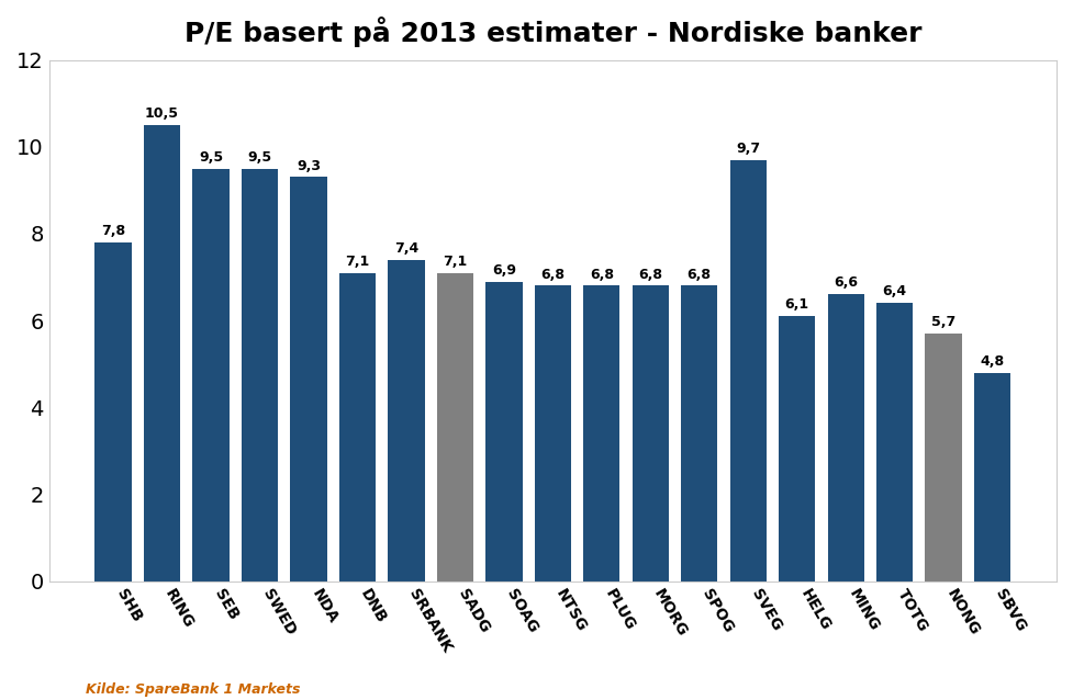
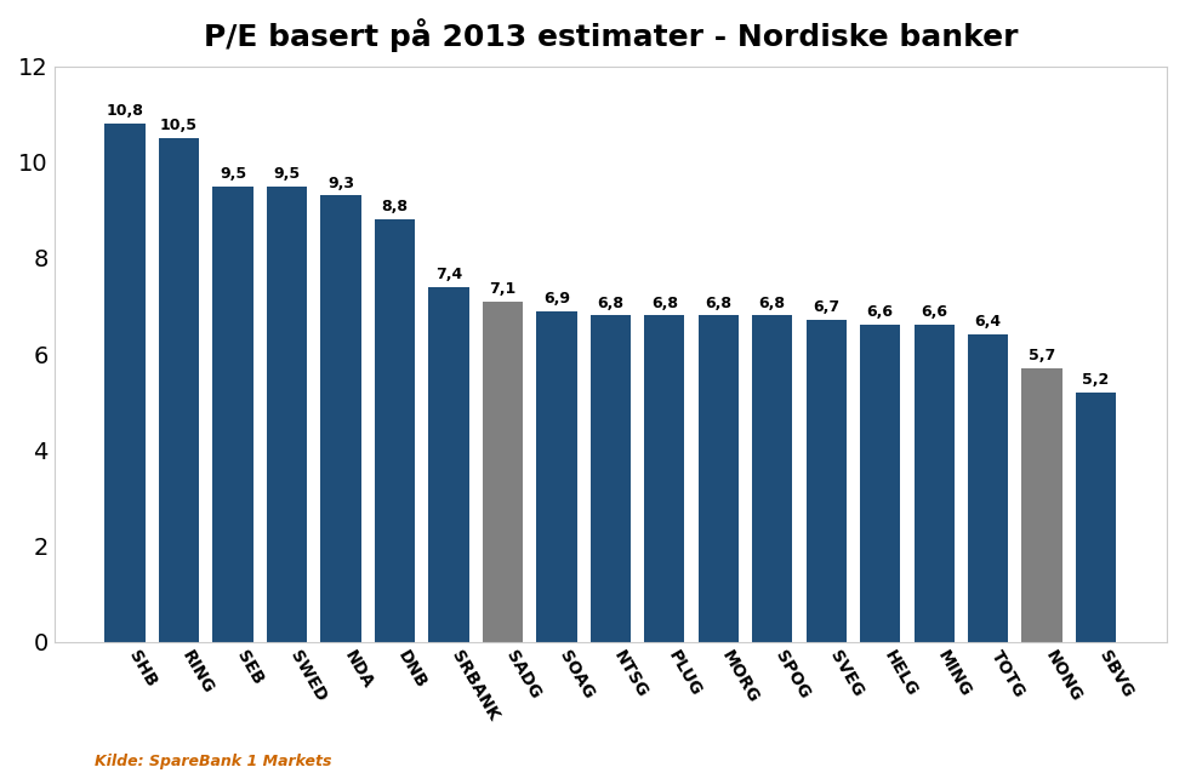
SHB: 7,8 -> 10,8
DNB: 7,1 -> 8,8
SVEG: 9,7 -> 6,7
HELG: 6,1 -> 6,6
SBVG: 4,8 -> 5,2
